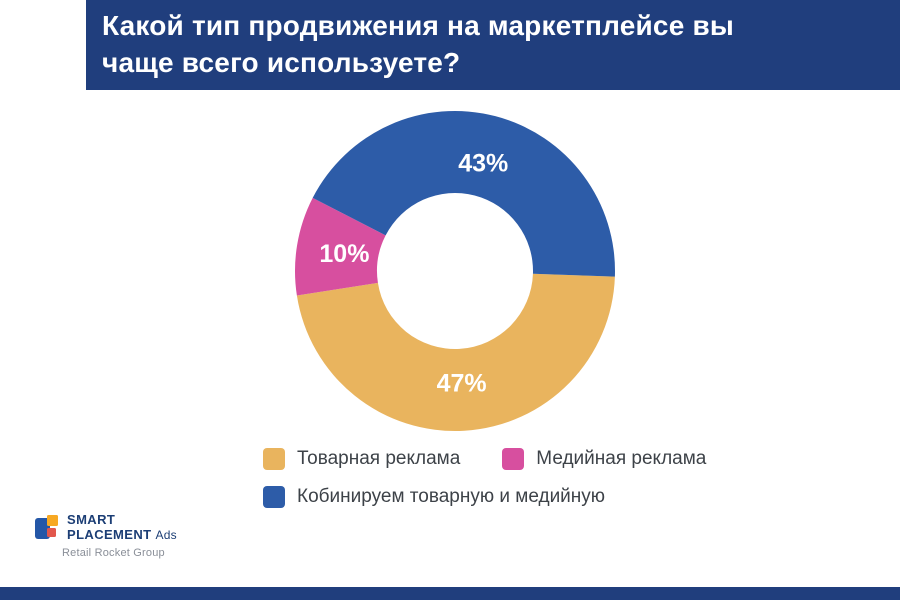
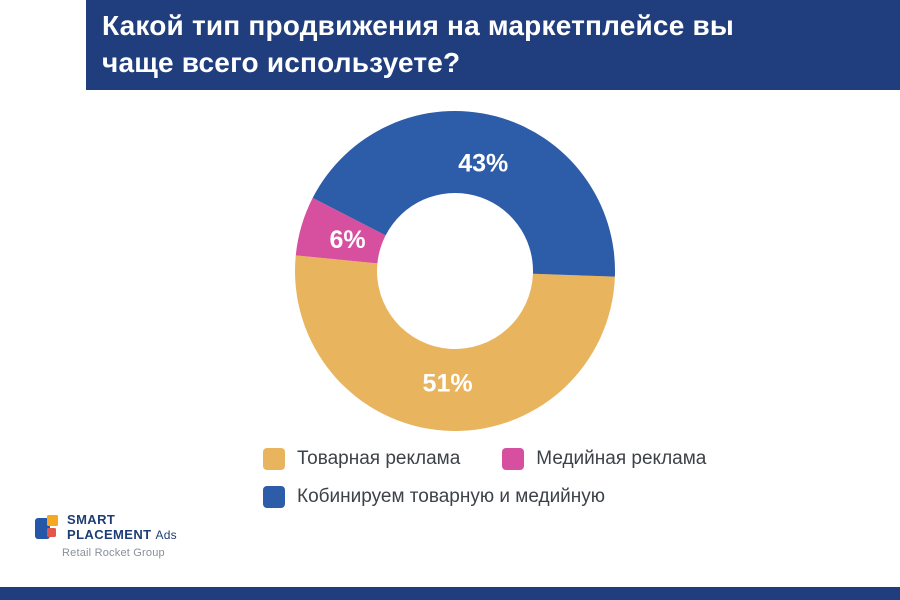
Товарная реклама: 47% -> 51%
Медийная реклама: 10% -> 6%
